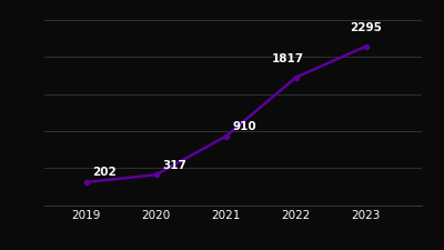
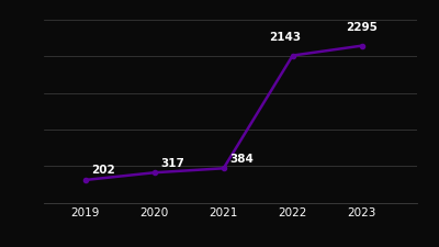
2021: 910 -> 384
2022: 1817 -> 2143
